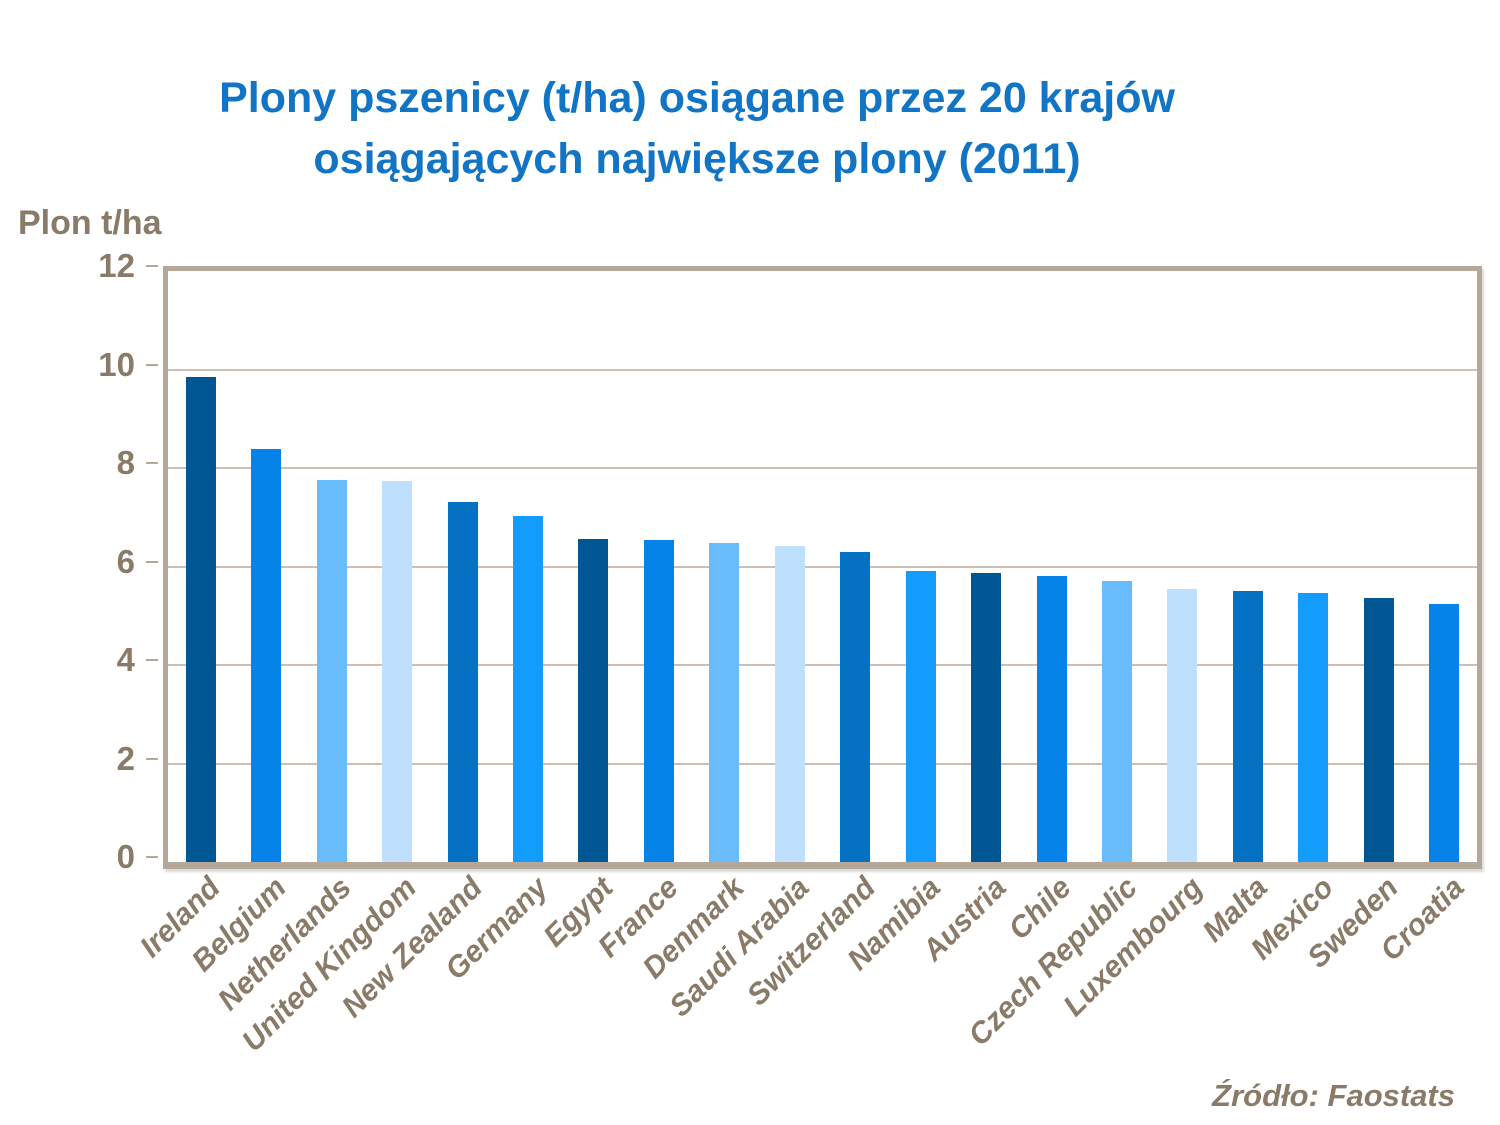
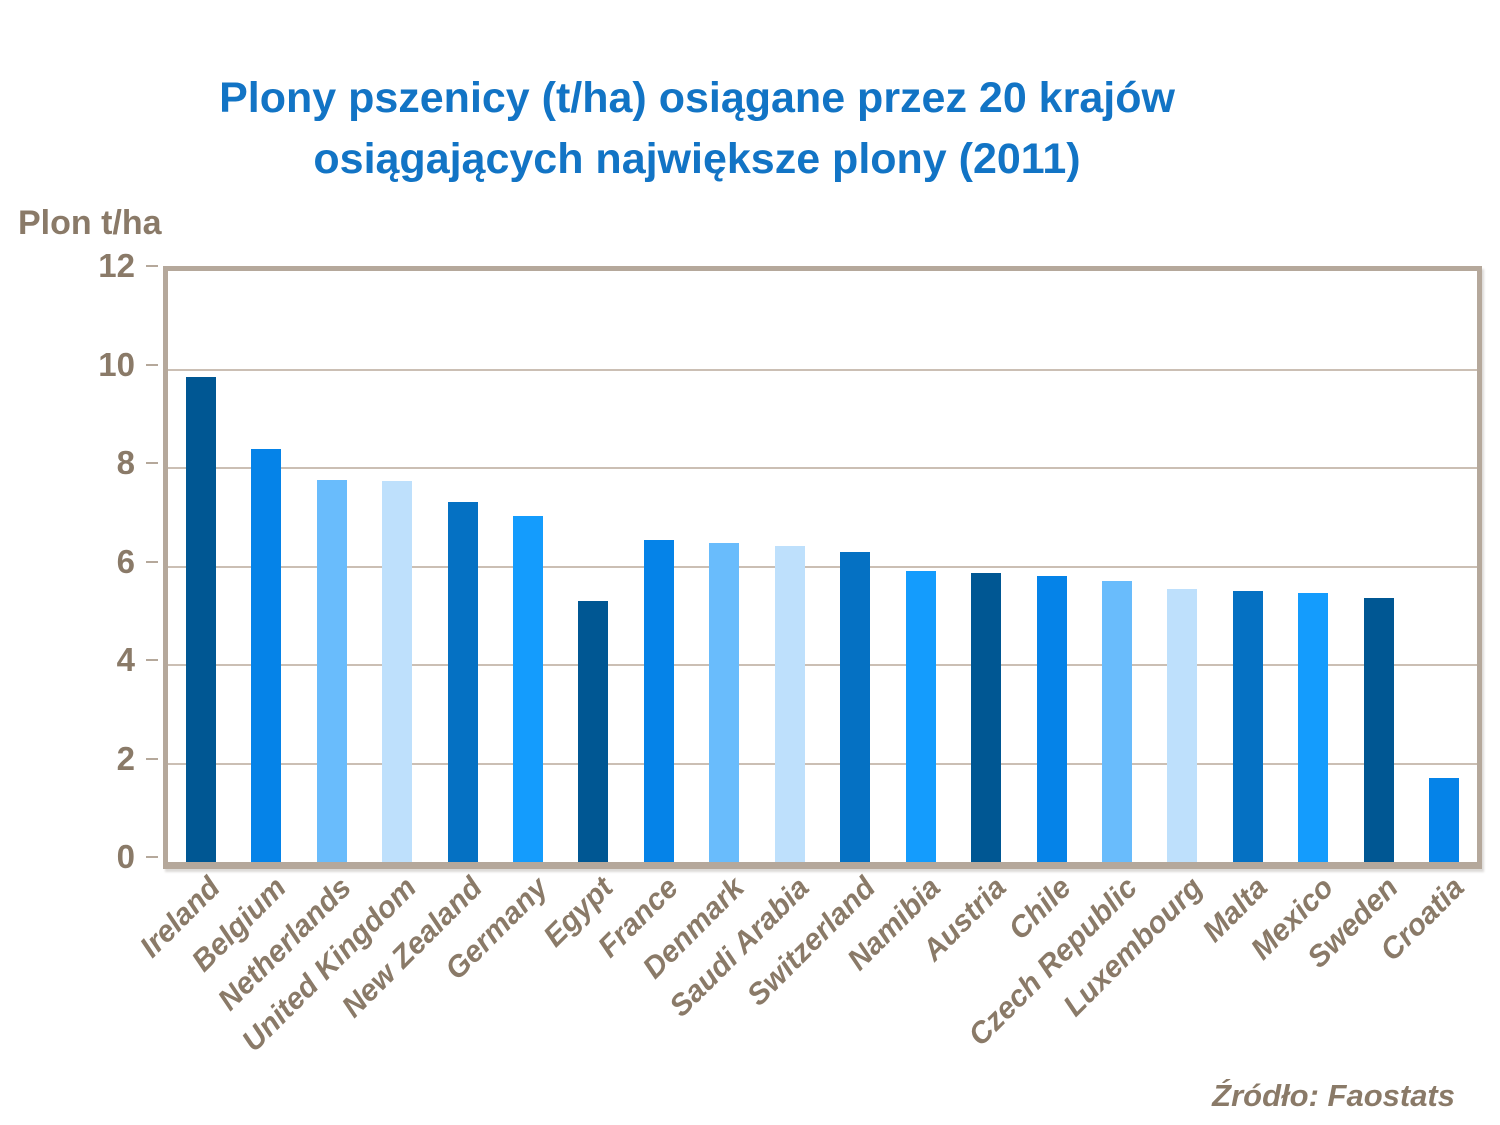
Egypt: 6.6 -> 5.3
Croatia: 5.2 -> 1.7
